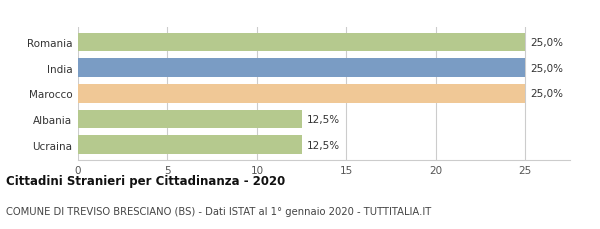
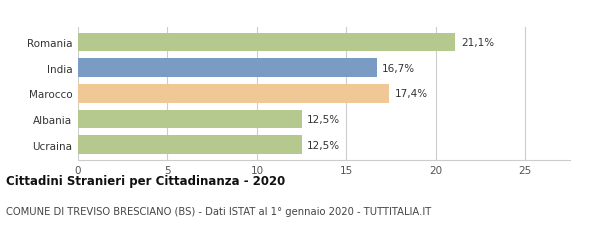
Romania: 25,0% -> 21,1%
India: 25,0% -> 16,7%
Marocco: 25,0% -> 17,4%
